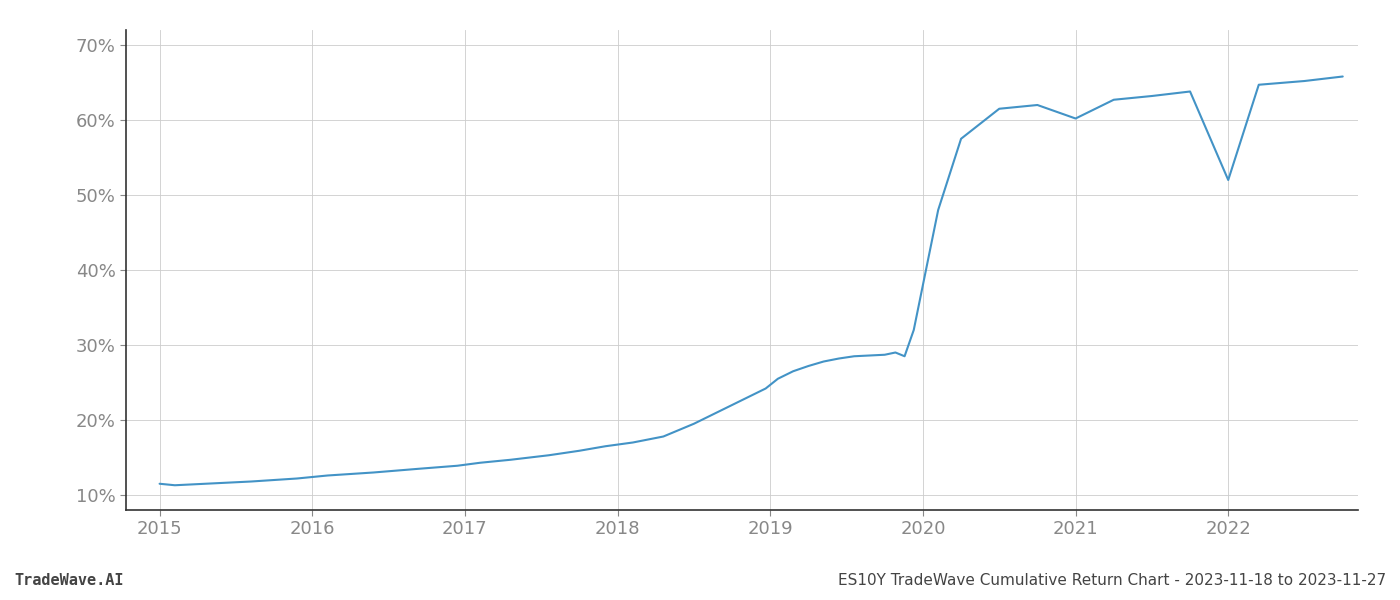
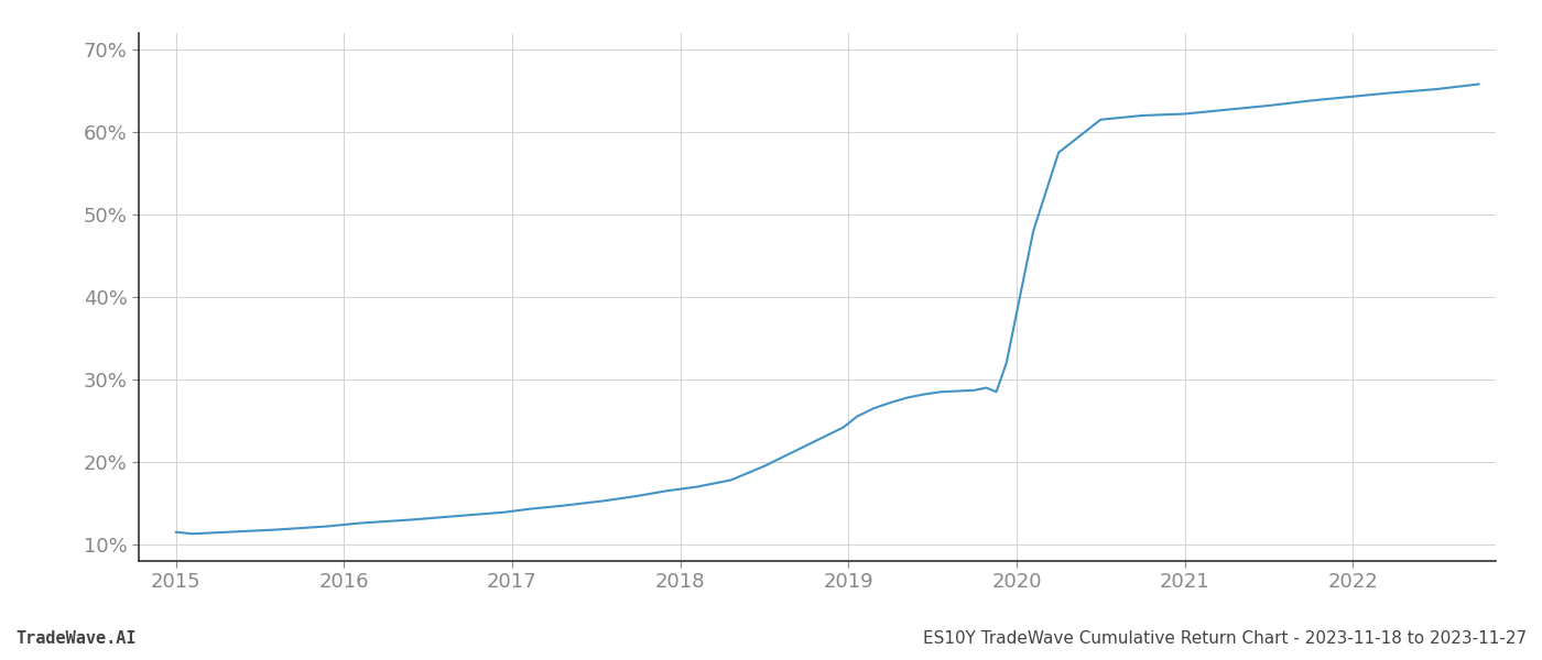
2021: 60.2% -> 62.2%
2022: 52.0% -> 64.3%
